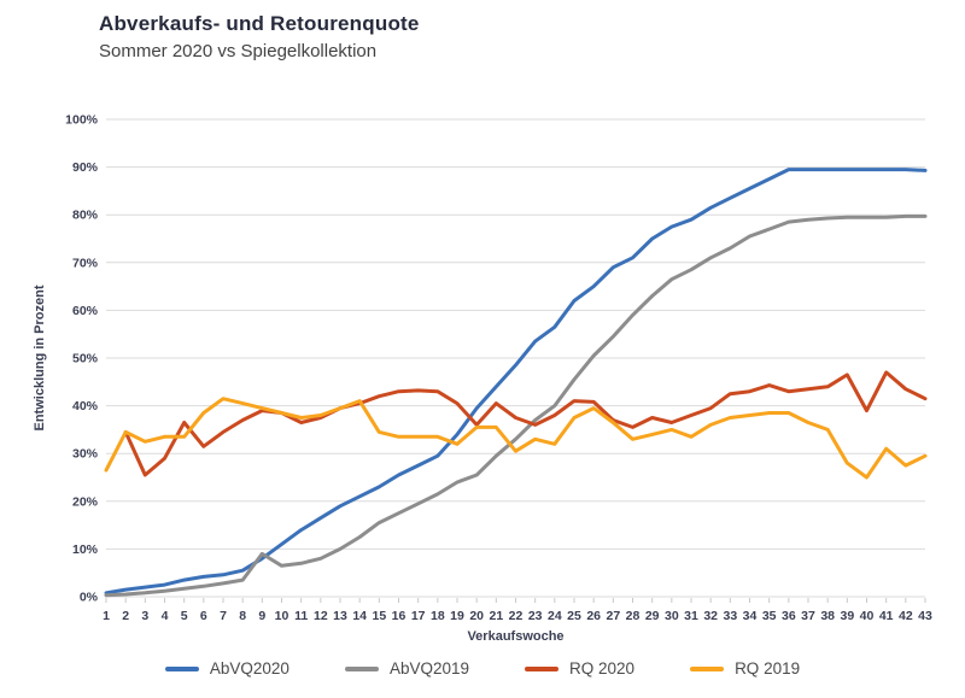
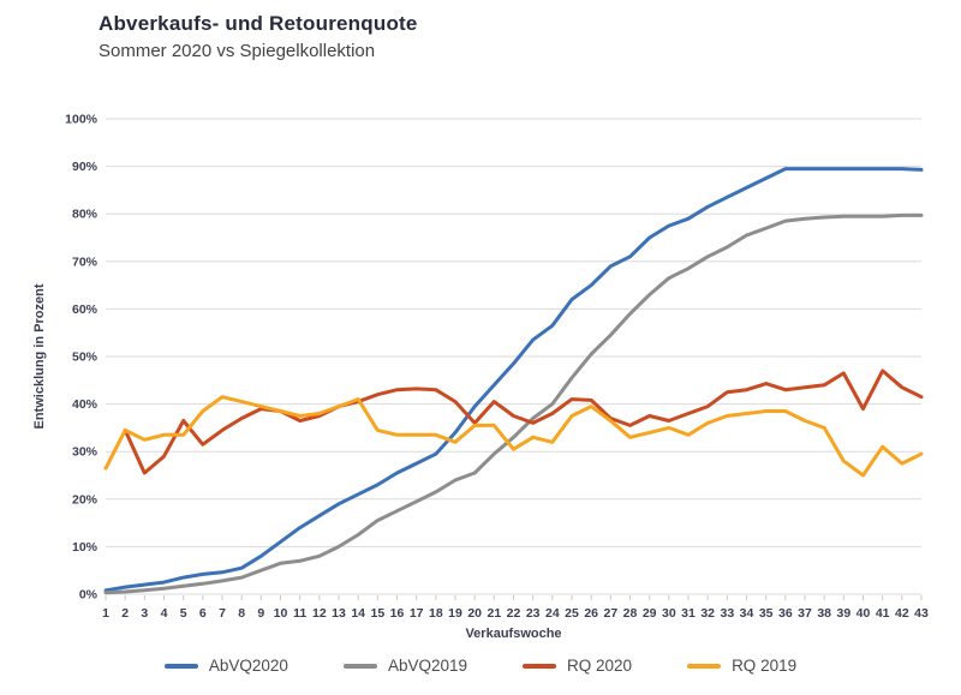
AbVQ2019/9: 9% -> 5%
